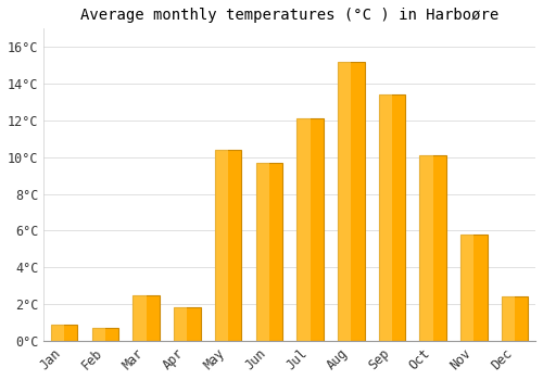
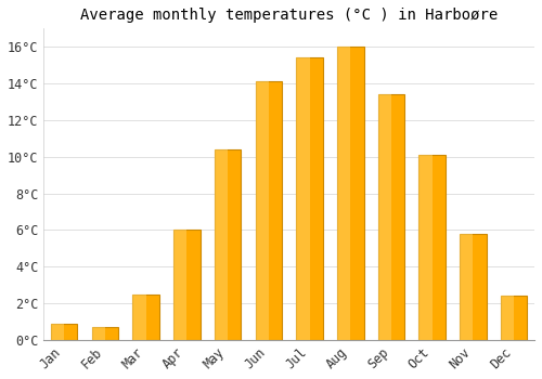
Apr: 1.8°C -> 6.0°C
Jun: 9.7°C -> 14.1°C
Jul: 12.1°C -> 15.4°C
Aug: 15.2°C -> 16.0°C
